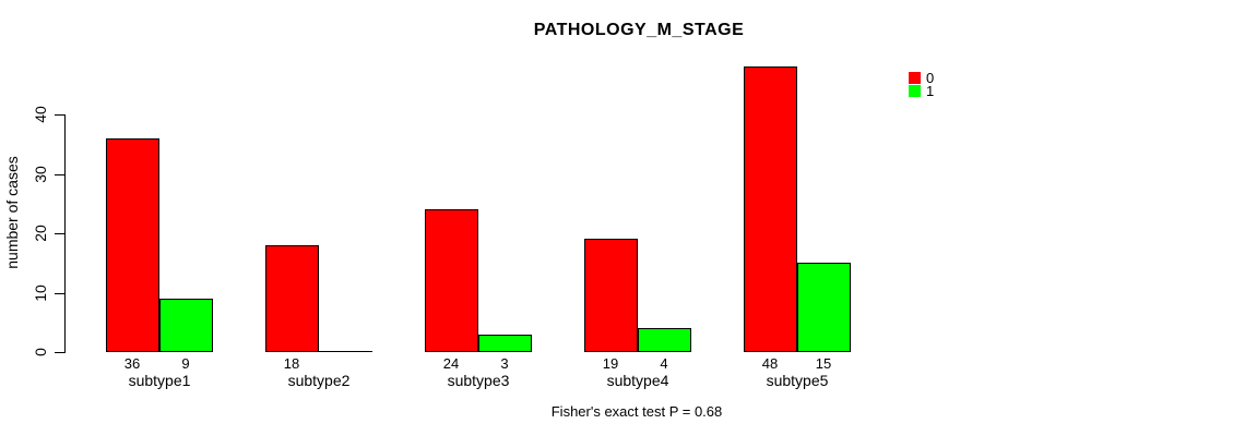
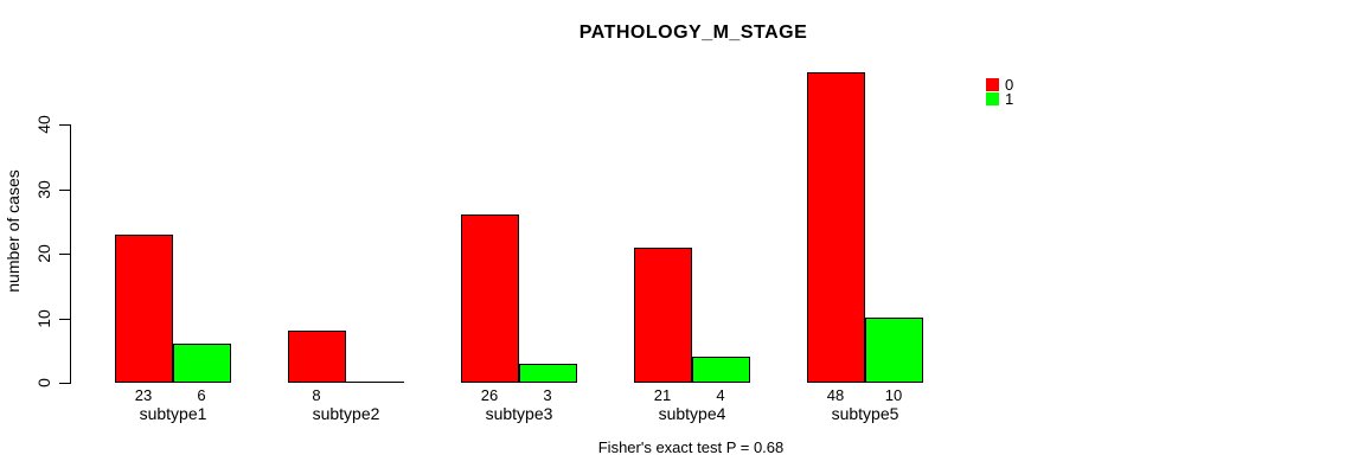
0/subtype1: 36 -> 23
1/subtype1: 9 -> 6
0/subtype2: 18 -> 8
0/subtype3: 24 -> 26
0/subtype4: 19 -> 21
1/subtype5: 15 -> 10
